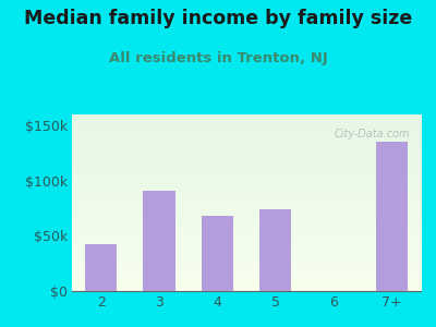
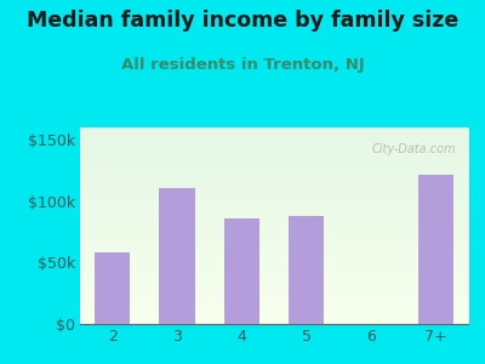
2: $42k -> $58k
3: $91k -> $111k
4: $68k -> $86k
5: $74k -> $88k
7+: $135k -> $121k
